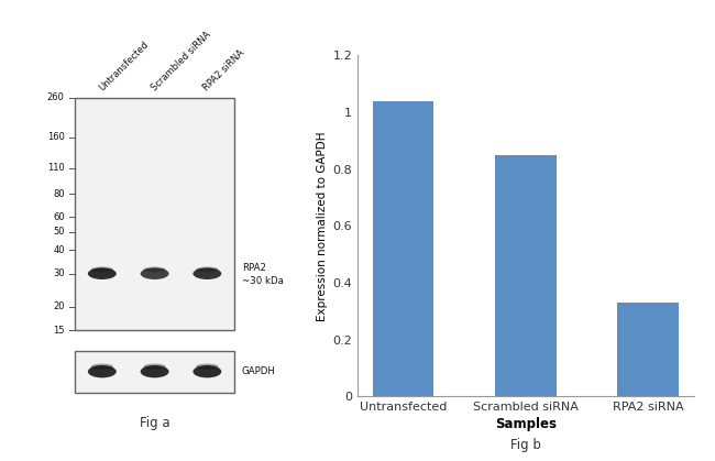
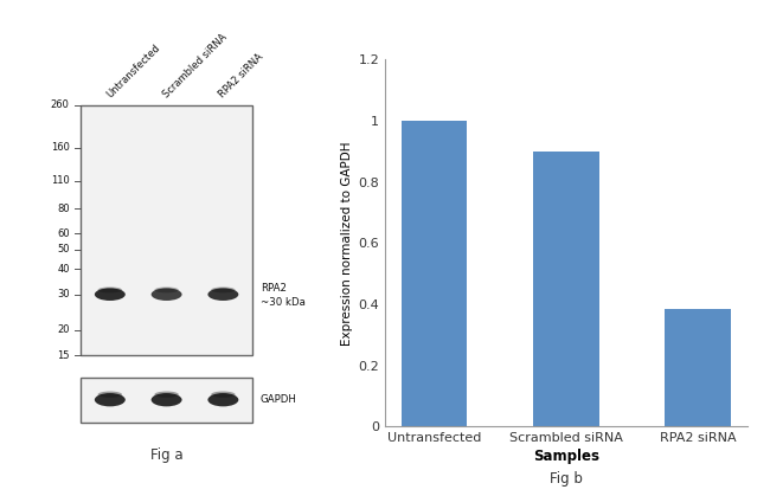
Untransfected: 1.040 -> 1.000
Scrambled siRNA: 0.850 -> 0.900
RPA2 siRNA: 0.330 -> 0.385
